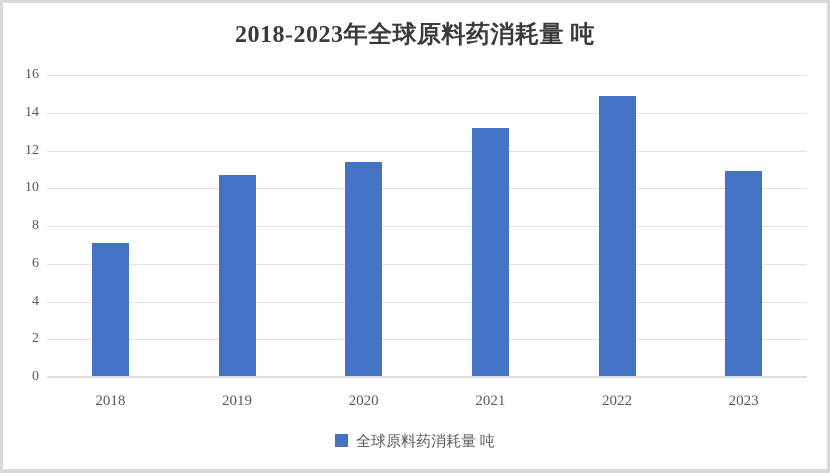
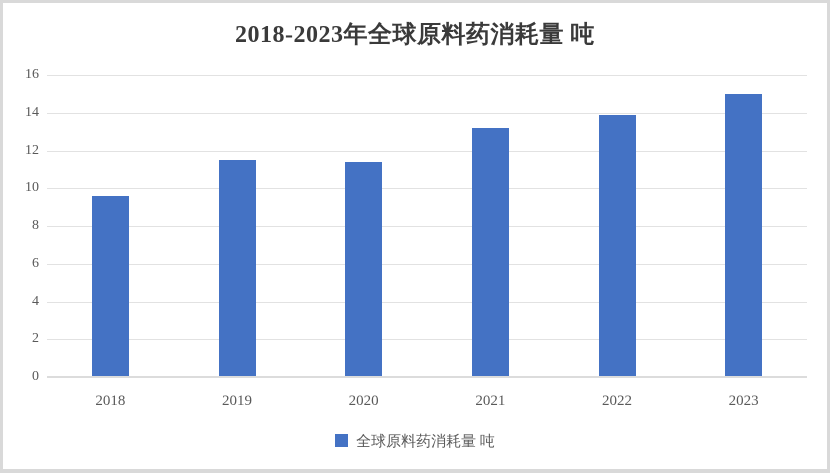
2018: 7.1 -> 9.6
2019: 10.7 -> 11.5
2022: 14.9 -> 13.9
2023: 10.9 -> 15.0
